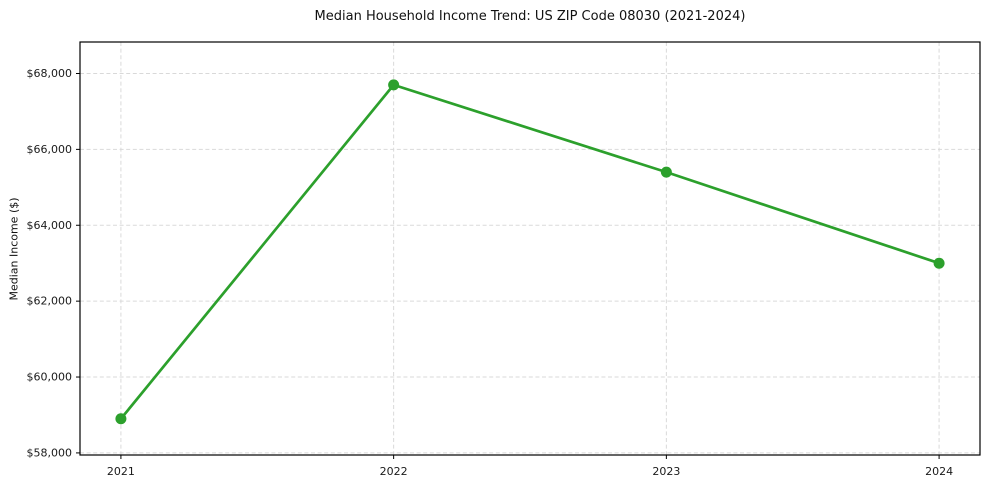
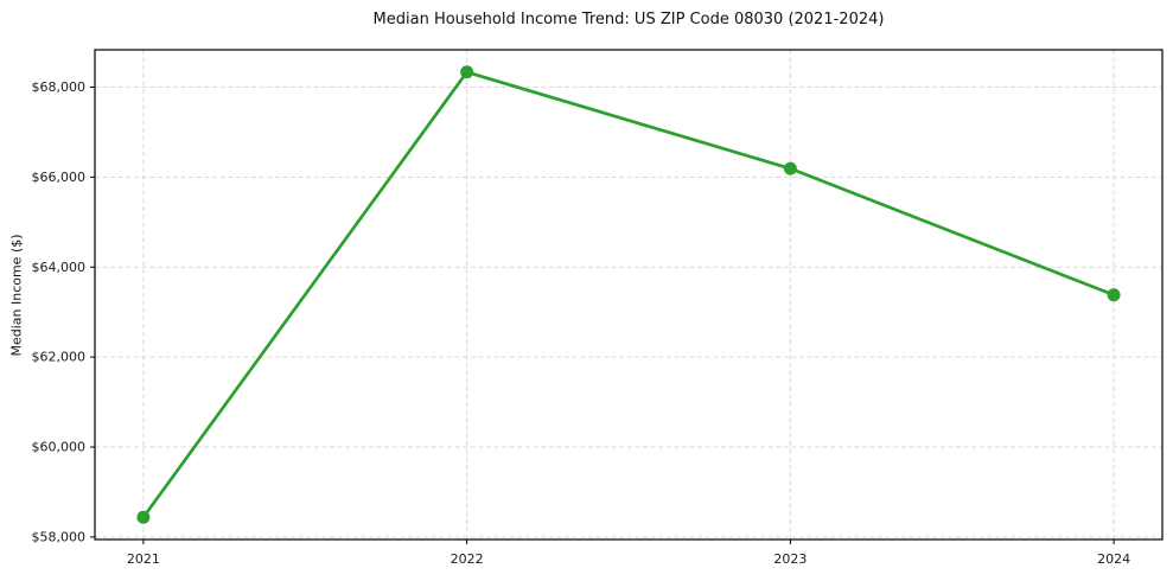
2021: $58900 -> $58400
2022: $67700 -> $68300
2023: $65400 -> $66200
2024: $63000 -> $63400
